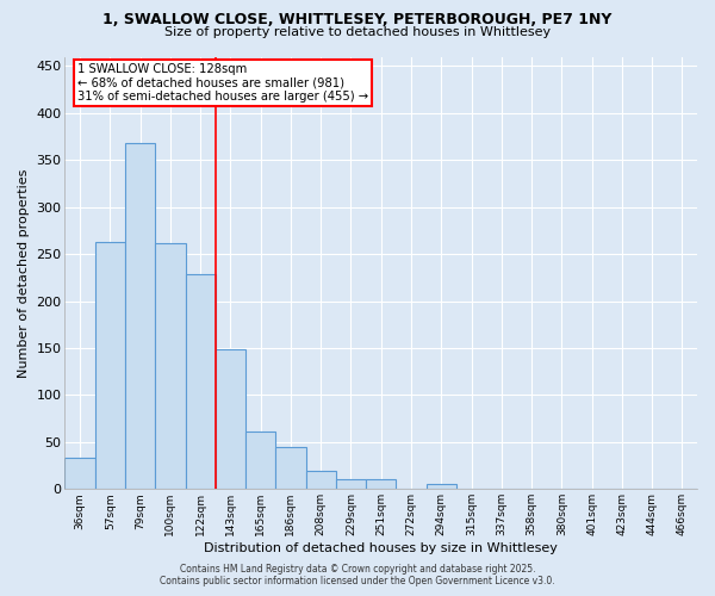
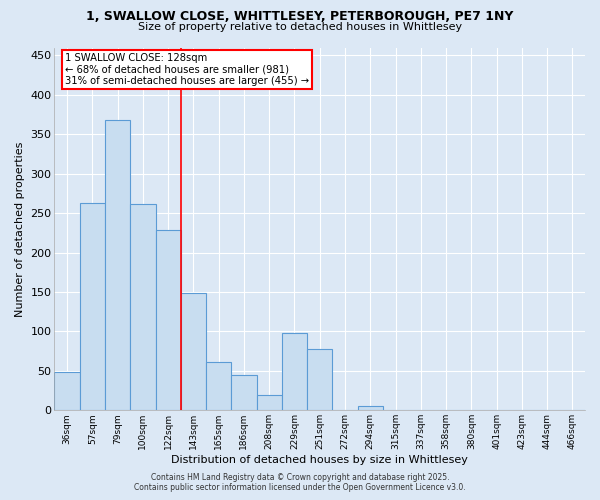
36sqm: 33 -> 48
229sqm: 11 -> 98
251sqm: 10 -> 78
